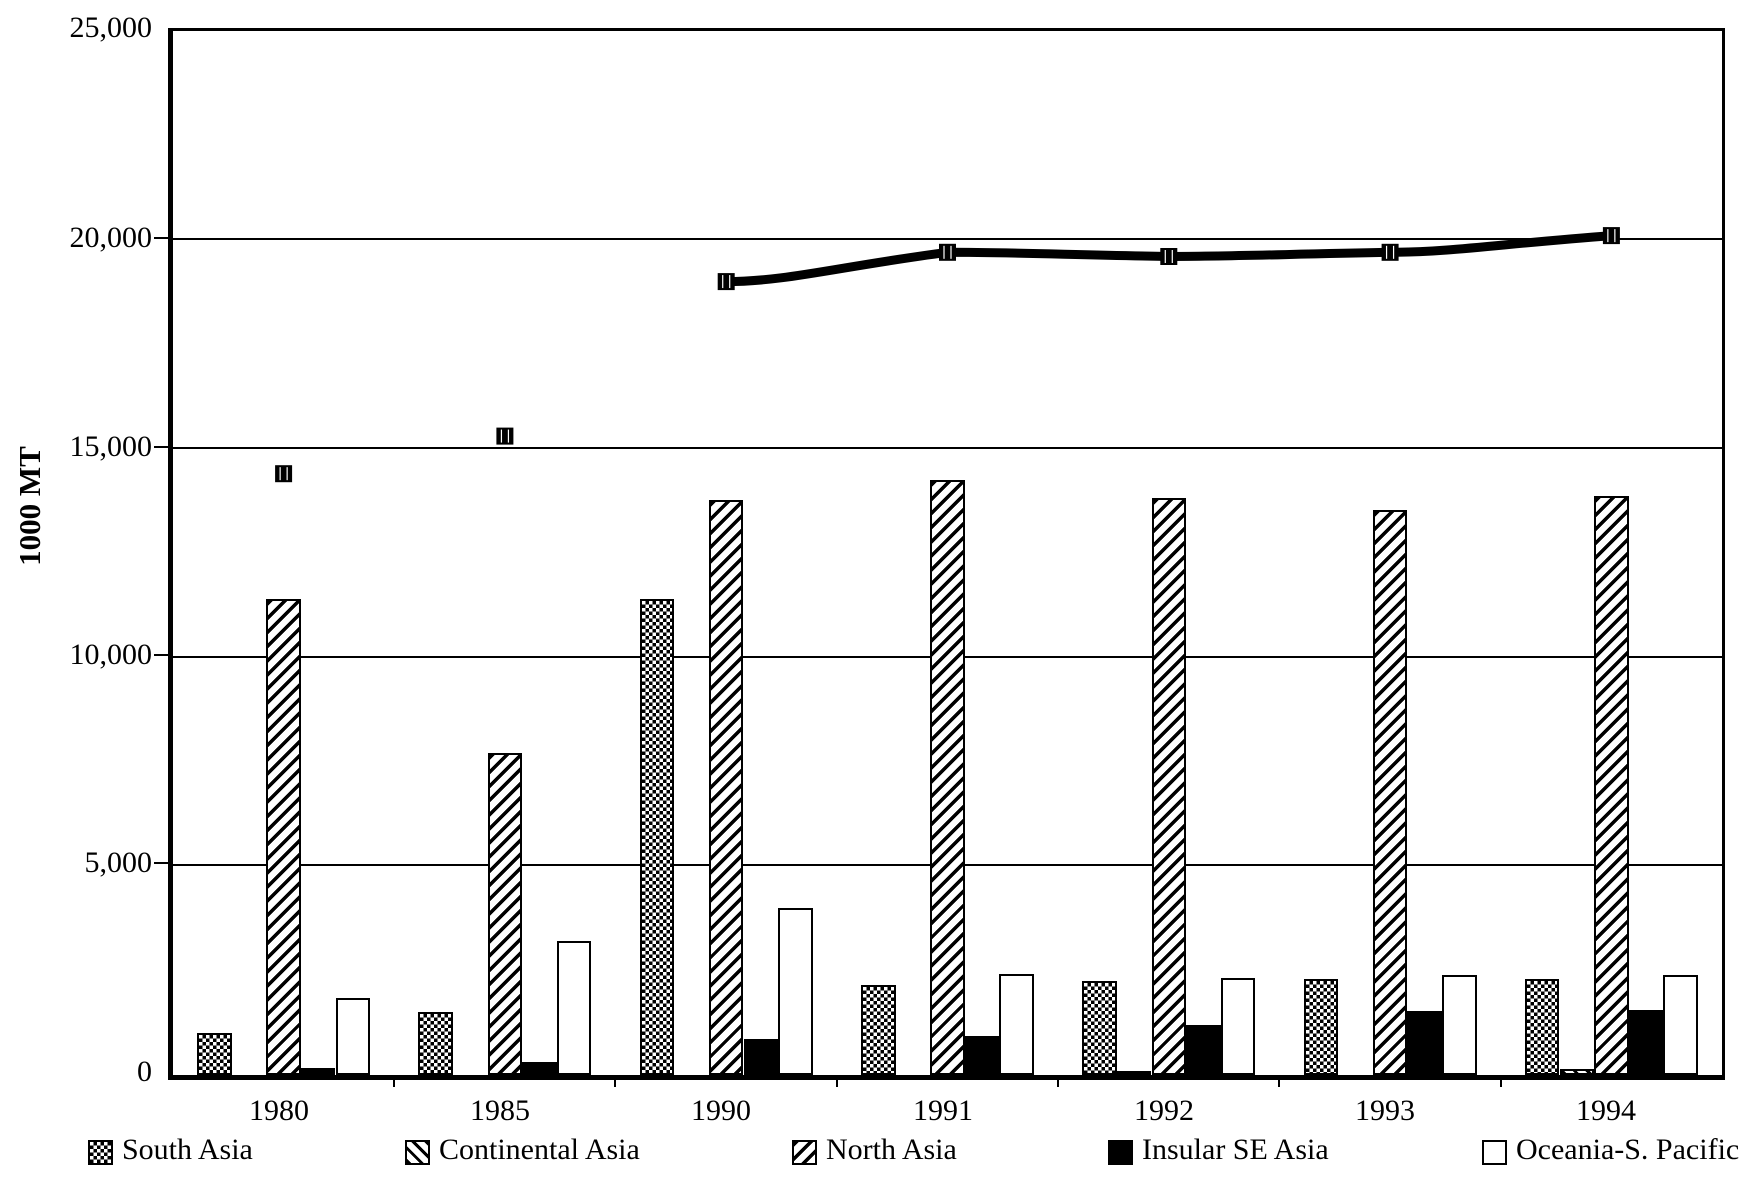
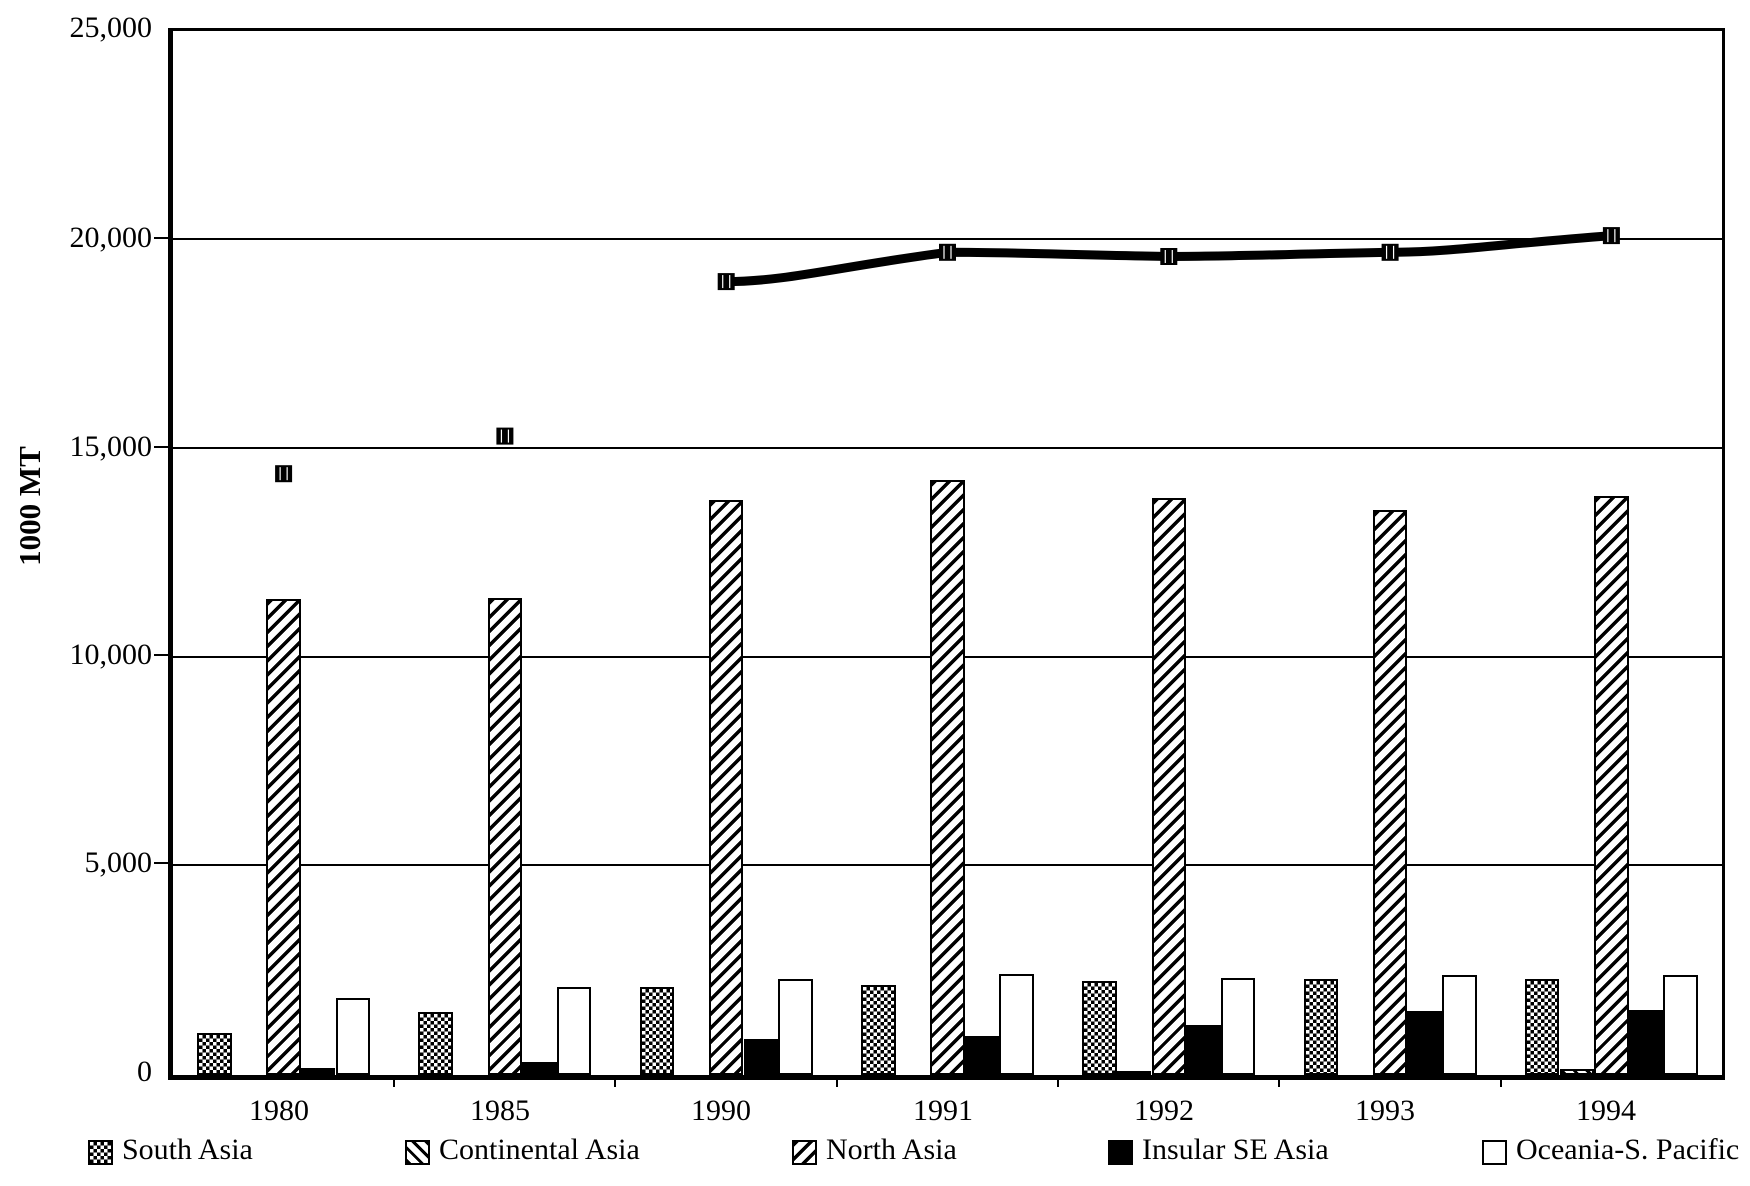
North Asia/1985: 7700 -> 11400
Oceania-S. Pacific/1985: 3200 -> 2100
South Asia/1990: 11400 -> 2100
Oceania-S. Pacific/1990: 4000 -> 2300
